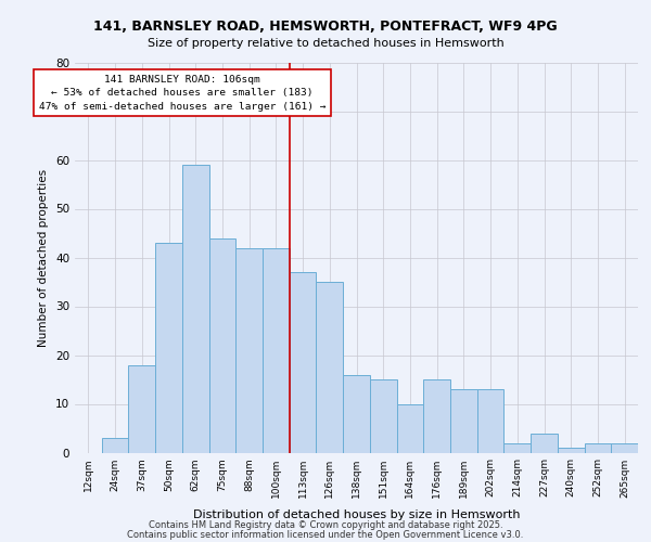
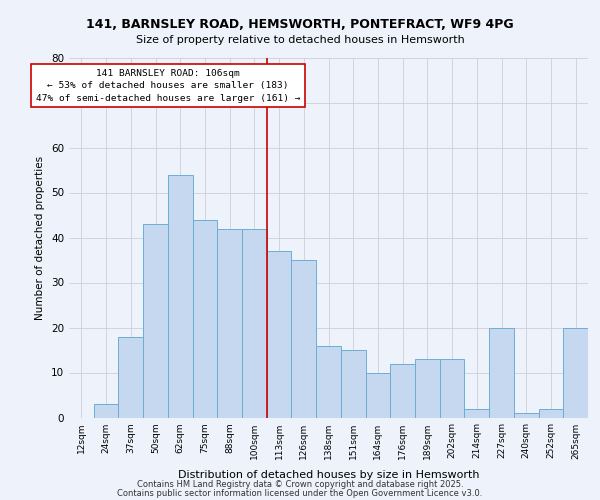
62sqm: 59 -> 54
176sqm: 15 -> 12
227sqm: 4 -> 20
265sqm: 2 -> 20
